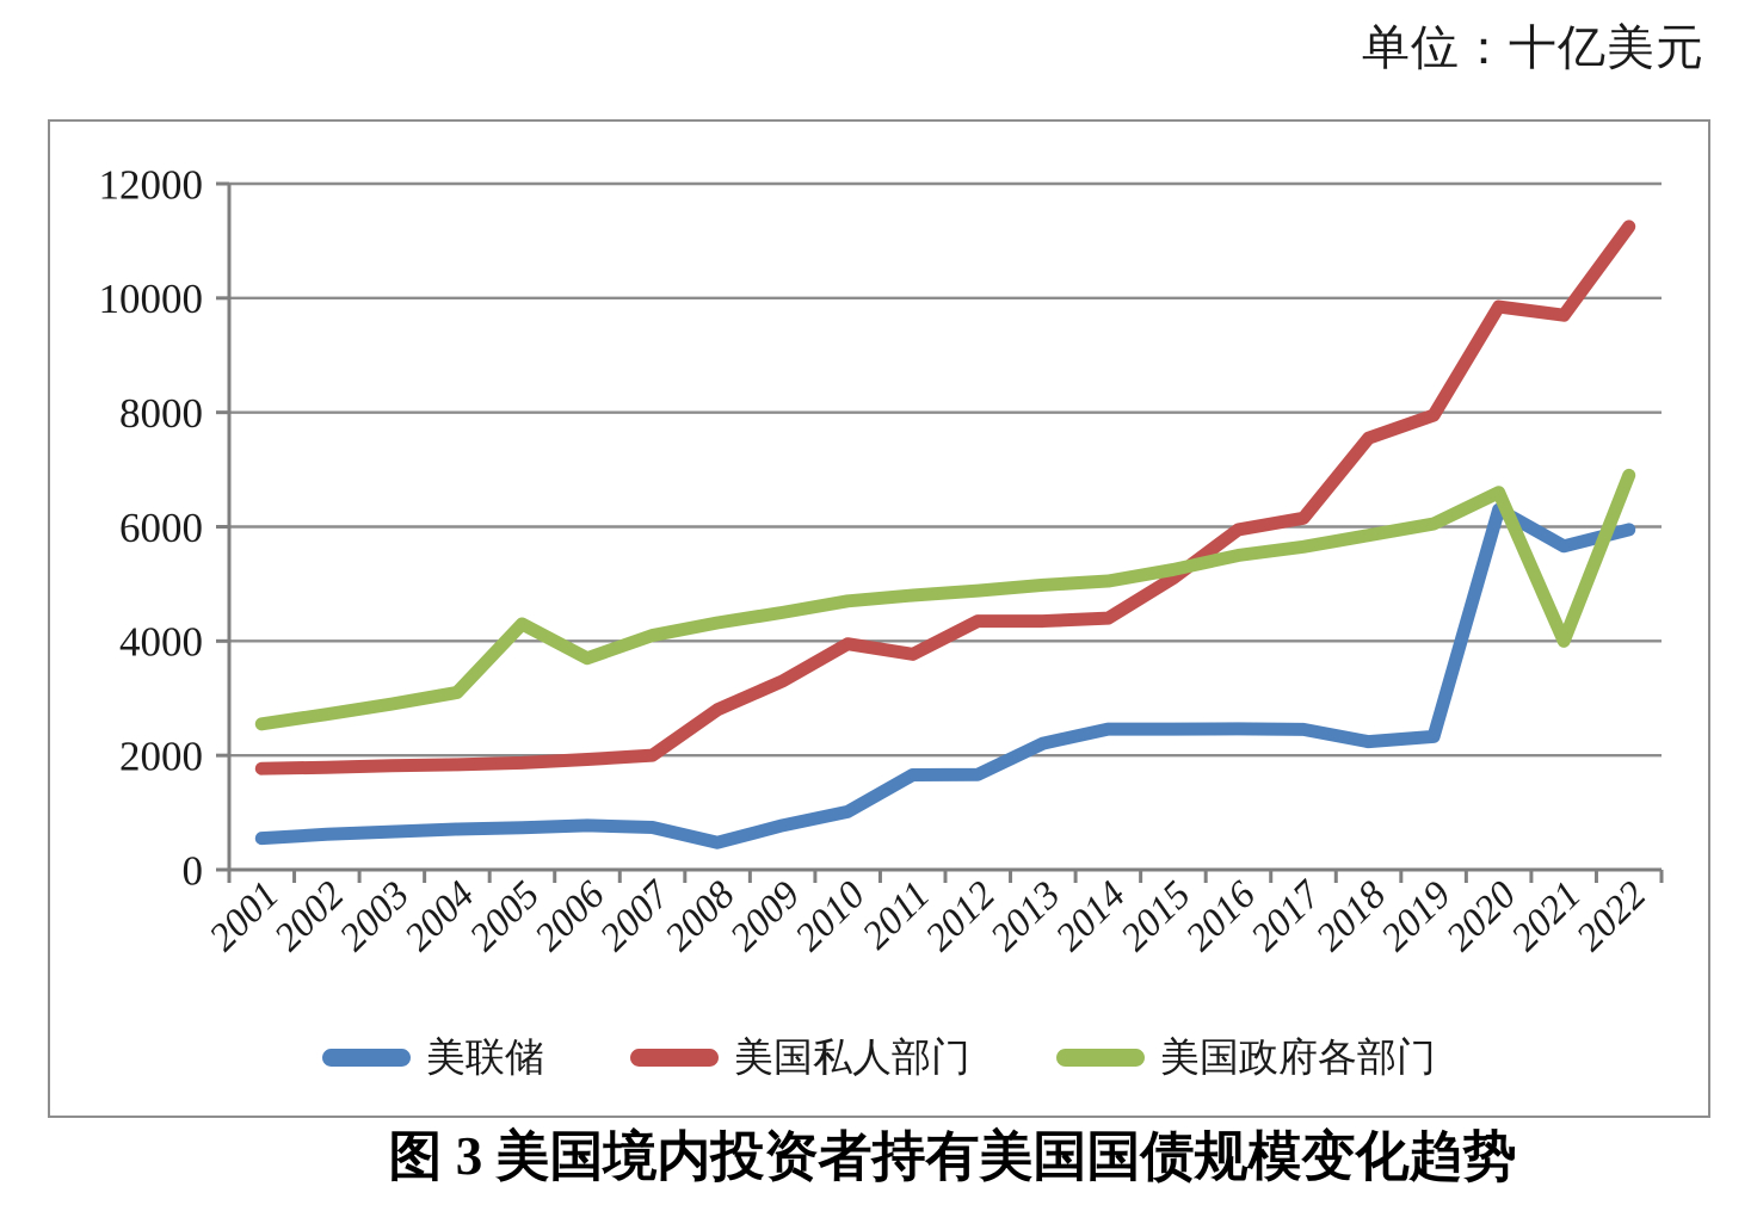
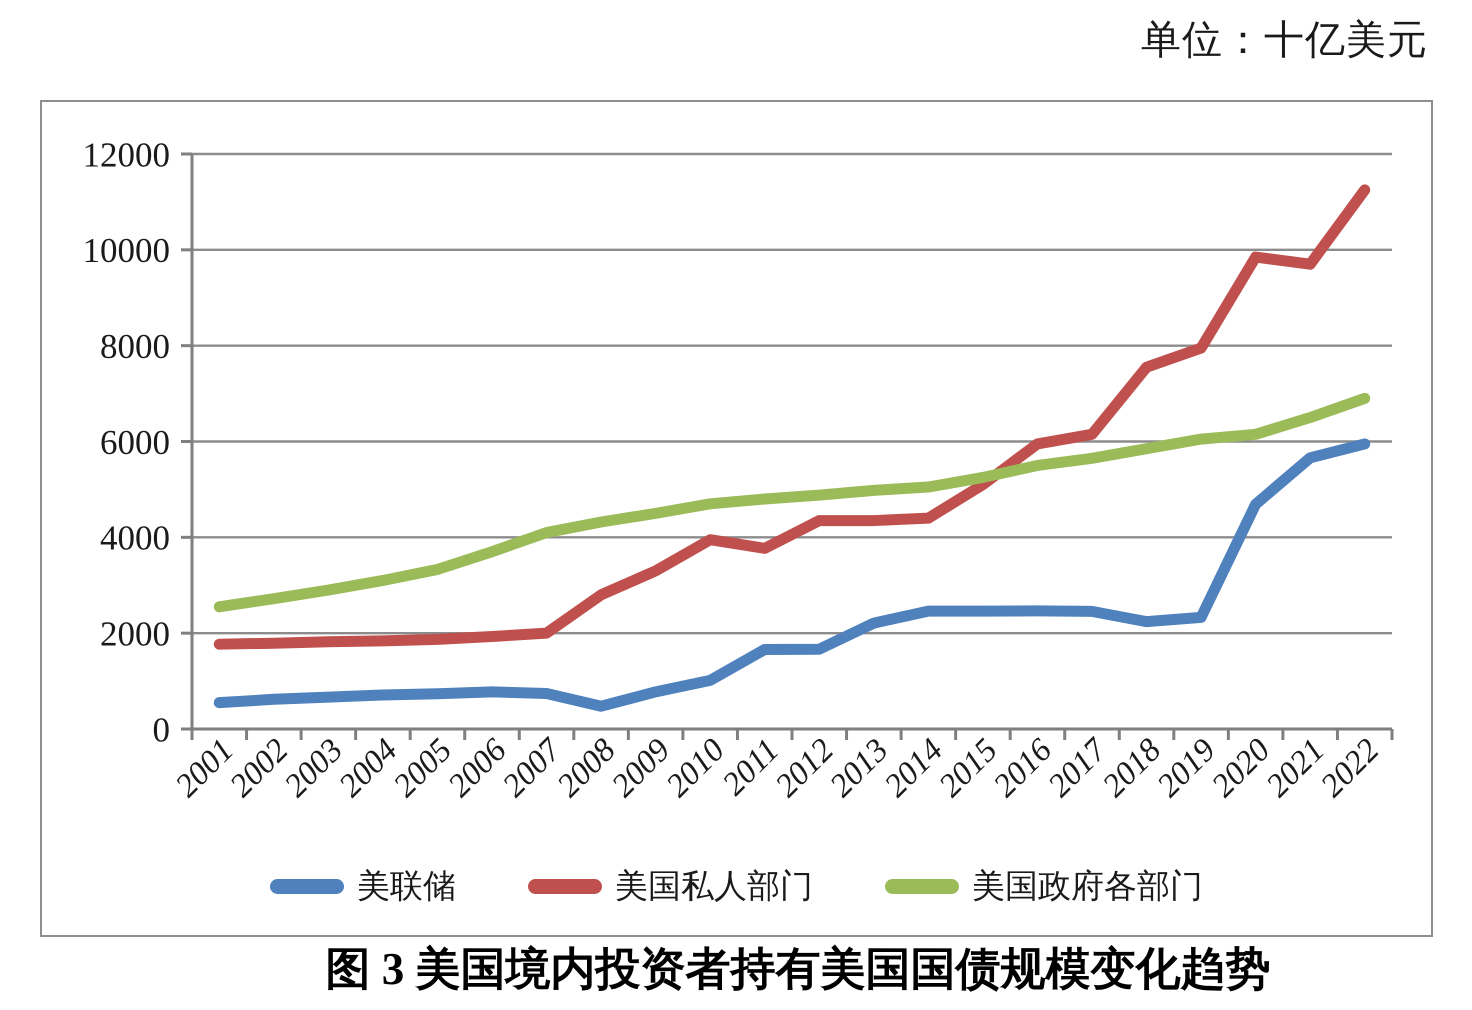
美国政府各部门/2005: 4300 -> 3300
美联储/2020: 6300 -> 4700
美国政府各部门/2020: 6600 -> 6200
美国政府各部门/2021: 4000 -> 6500
